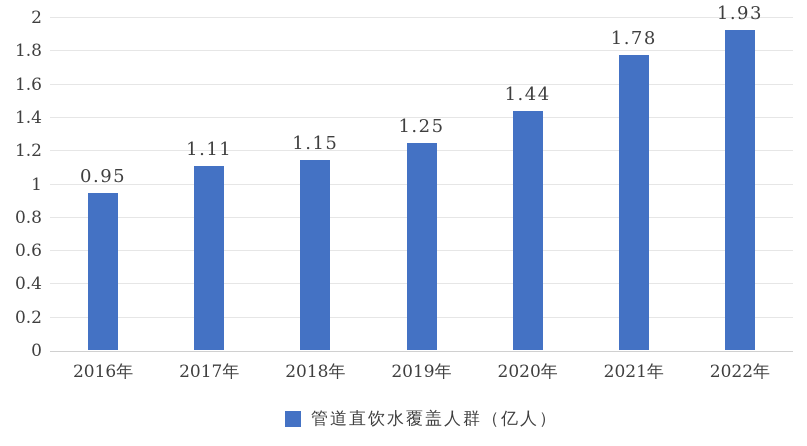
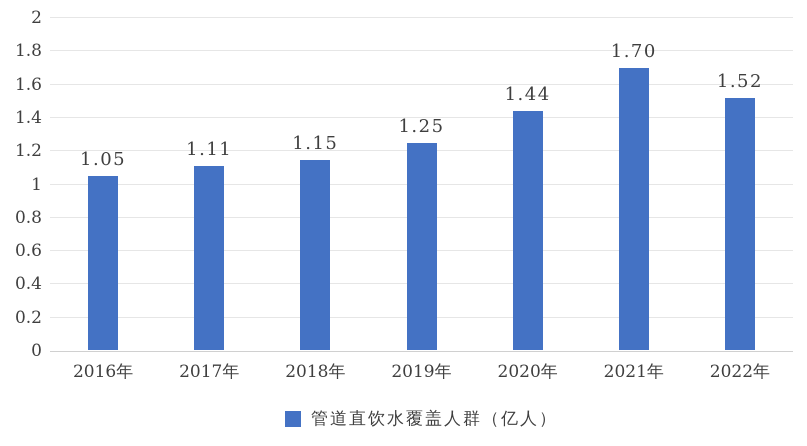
2016年: 0.95 -> 1.05
2021年: 1.78 -> 1.70
2022年: 1.93 -> 1.52
